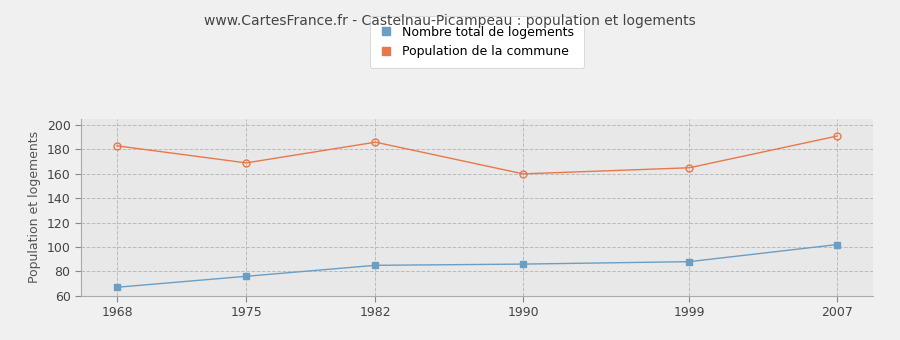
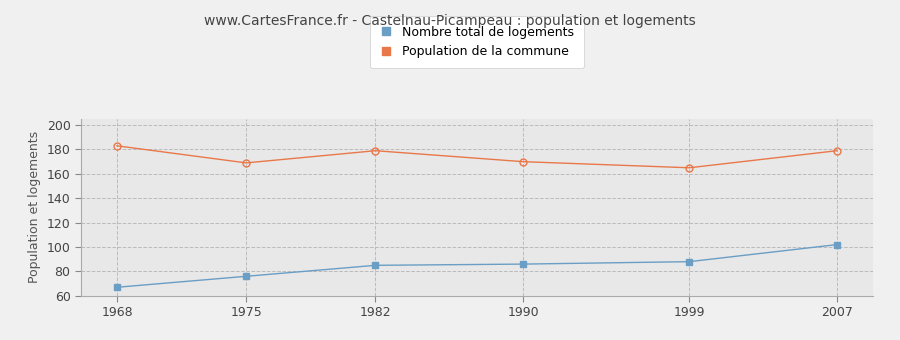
Population de la commune/1982: 186 -> 179
Population de la commune/1990: 160 -> 170
Population de la commune/2007: 191 -> 179
